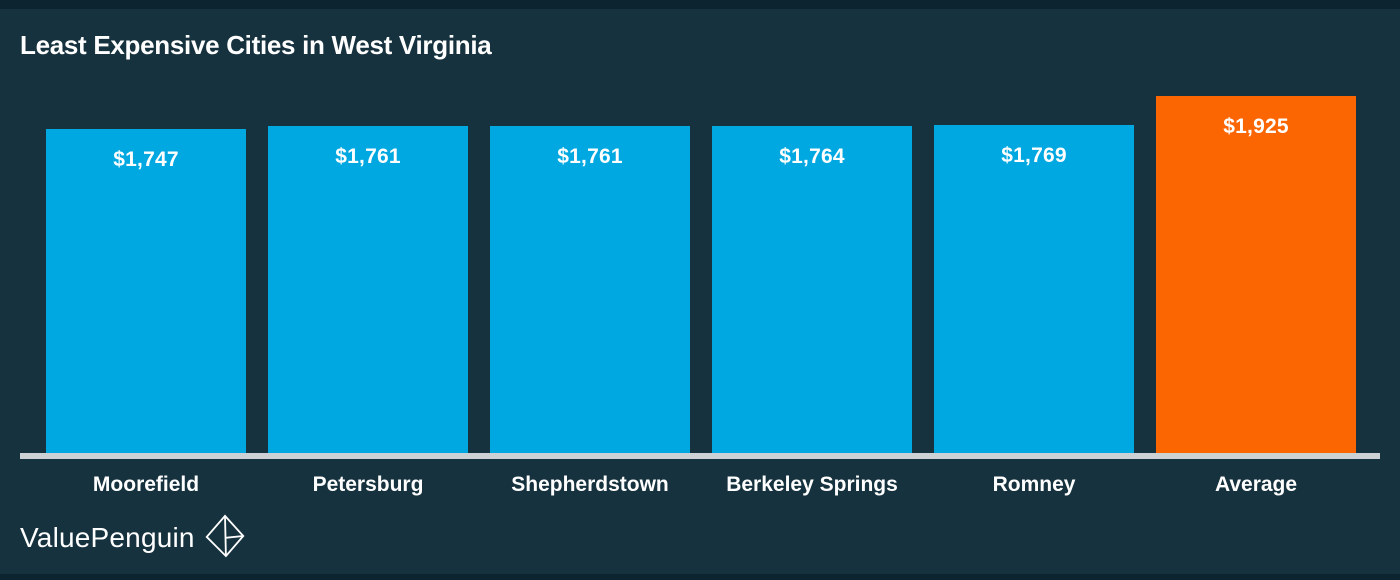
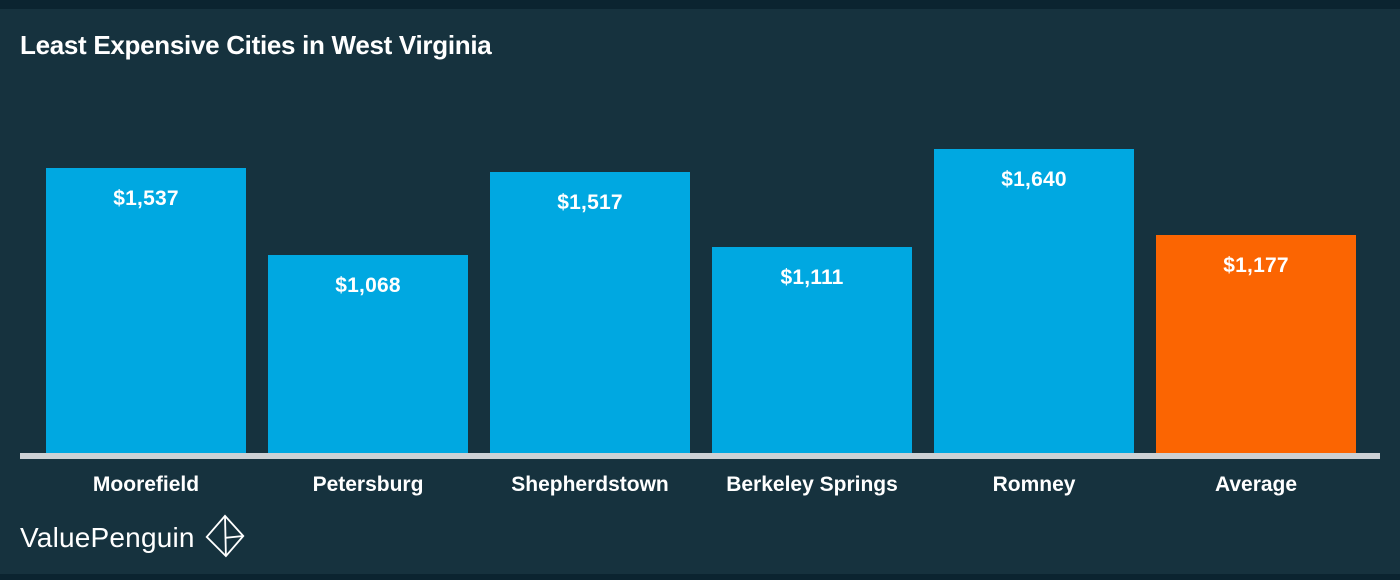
Moorefield: $1,747 -> $1,537
Petersburg: $1,761 -> $1,068
Shepherdstown: $1,761 -> $1,517
Berkeley Springs: $1,764 -> $1,111
Romney: $1,769 -> $1,640
Average: $1,925 -> $1,177
